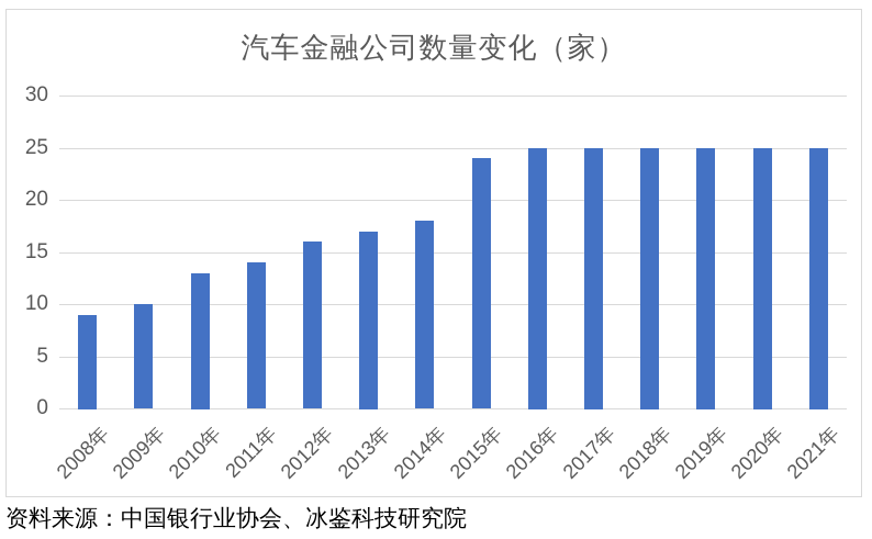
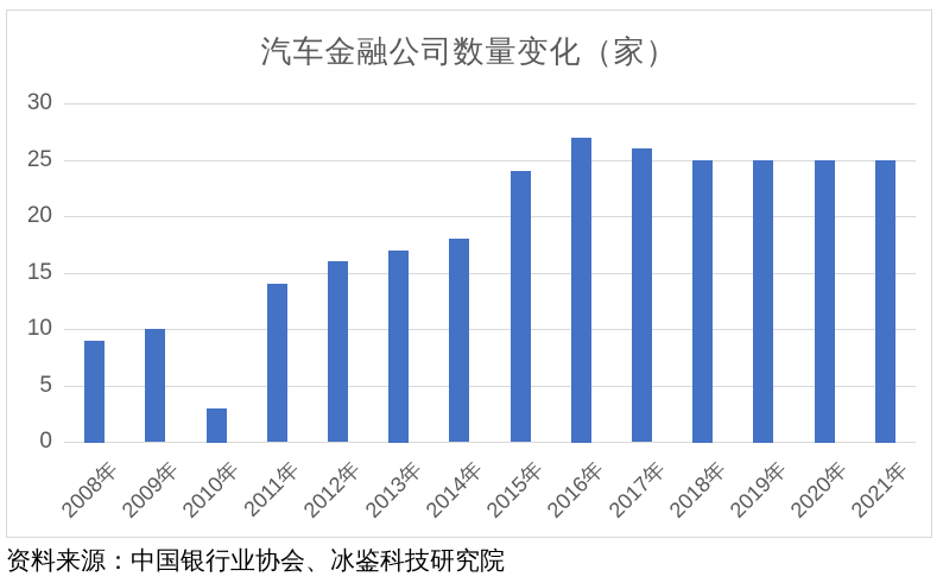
2010年: 13 -> 3
2016年: 25 -> 27
2017年: 25 -> 26
